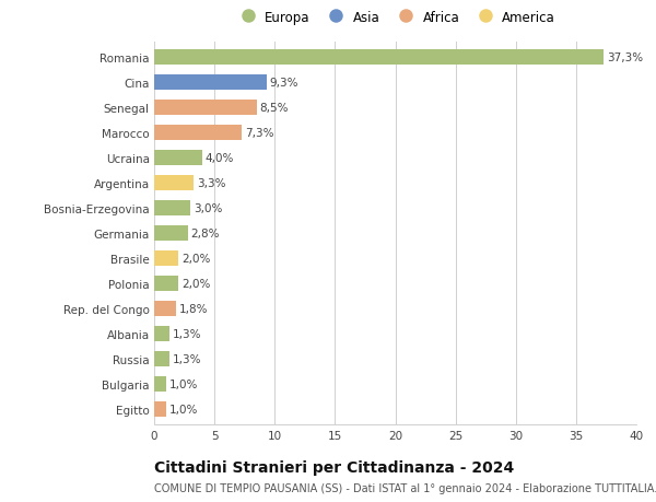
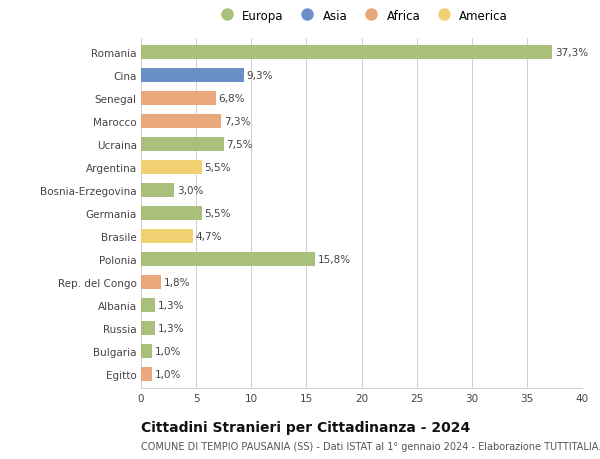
Senegal: 8,5% -> 6,8%
Ucraina: 4,0% -> 7,5%
Argentina: 3,3% -> 5,5%
Germania: 2,8% -> 5,5%
Brasile: 2,0% -> 4,7%
Polonia: 2,0% -> 15,8%
